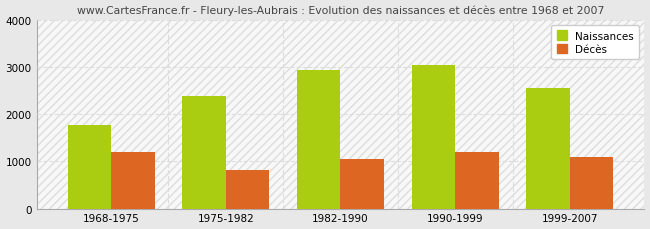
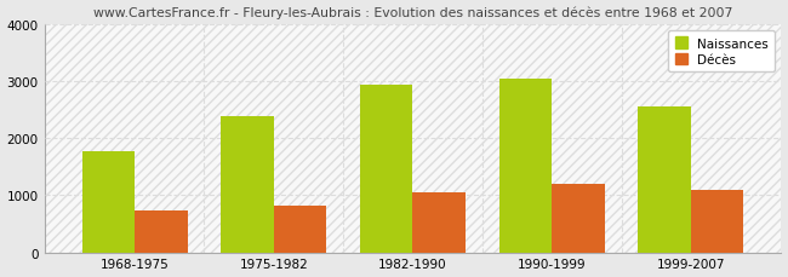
Décès/1968-1975: 1200 -> 730
